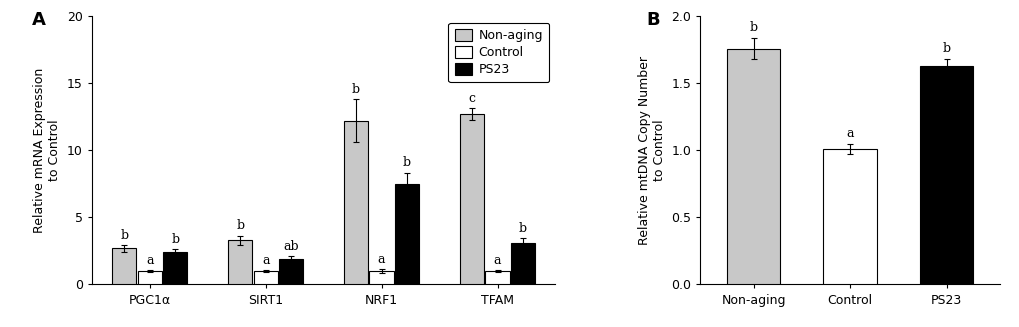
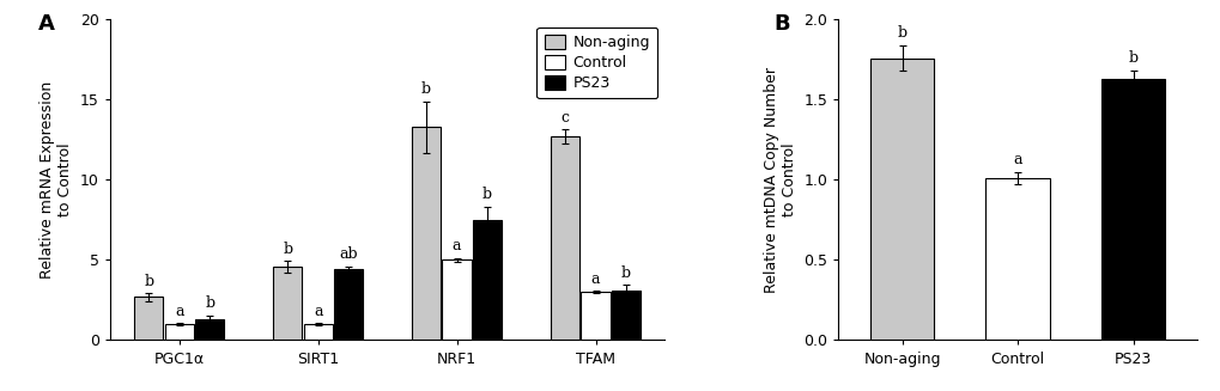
PS23/PGC1α: 2.4 -> 1.3
Non-aging/SIRT1: 3.3 -> 4.6
PS23/SIRT1: 1.9 -> 4.4
Non-aging/NRF1: 12.2 -> 13.3
Control/NRF1: 1 -> 5
Control/TFAM: 1 -> 3
